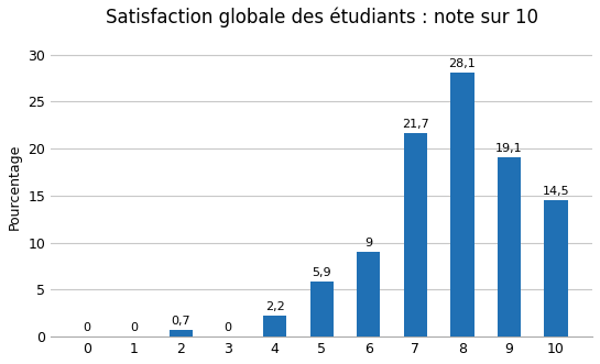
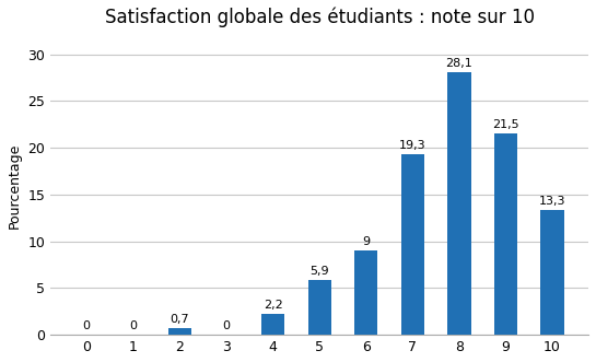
7: 21,7 -> 19,3
9: 19,1 -> 21,5
10: 14,5 -> 13,3
